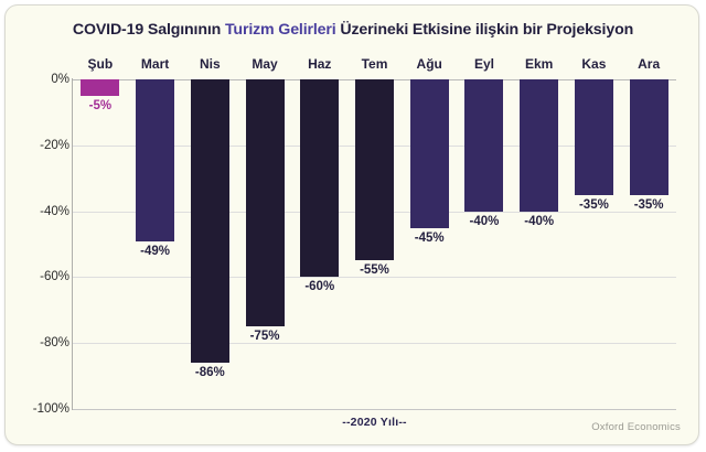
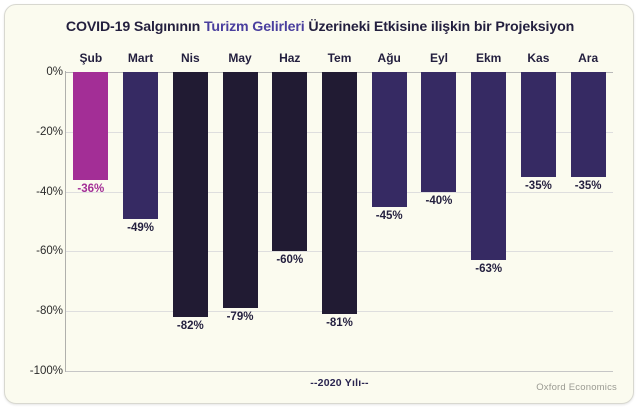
Şub: -5% -> -36%
Nis: -86% -> -82%
May: -75% -> -79%
Tem: -55% -> -81%
Ekm: -40% -> -63%
